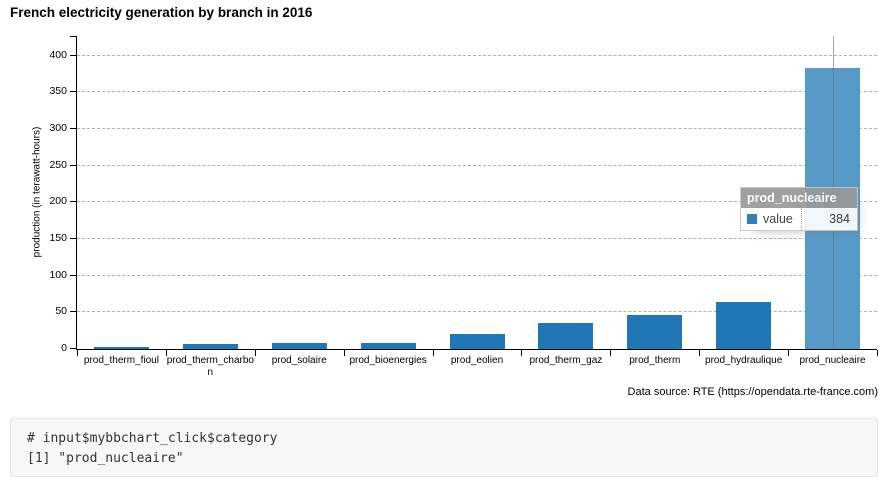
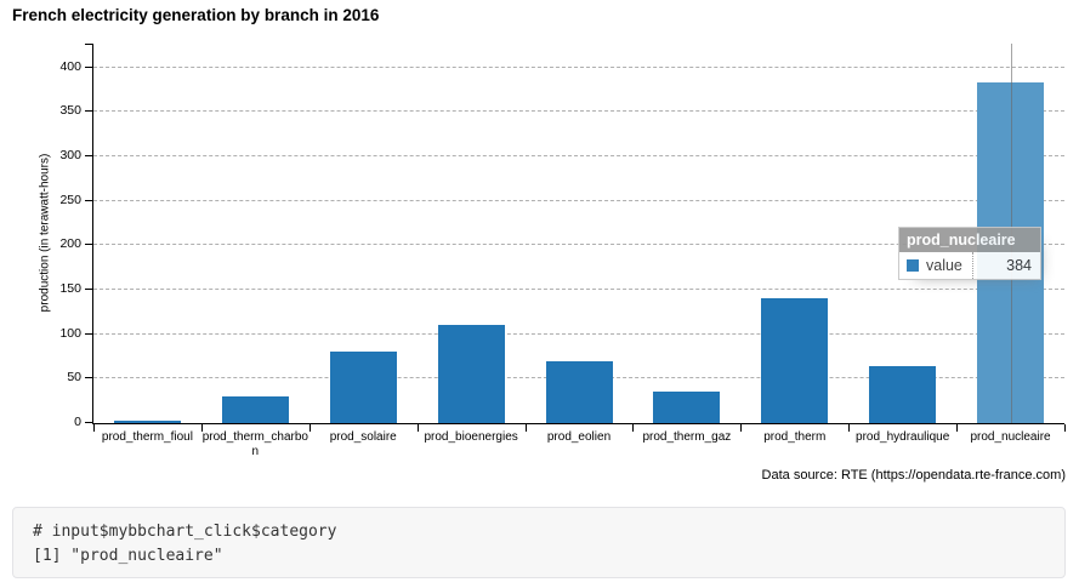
prod_therm_charbon: 10 -> 30
prod_solaire: 10 -> 80
prod_bioenergies: 10 -> 110
prod_eolien: 20 -> 70
prod_therm: 50 -> 140
